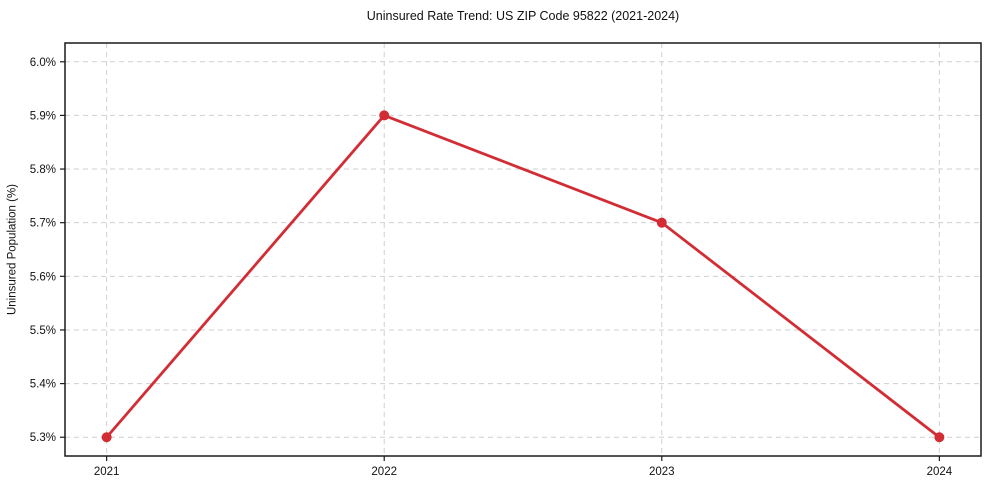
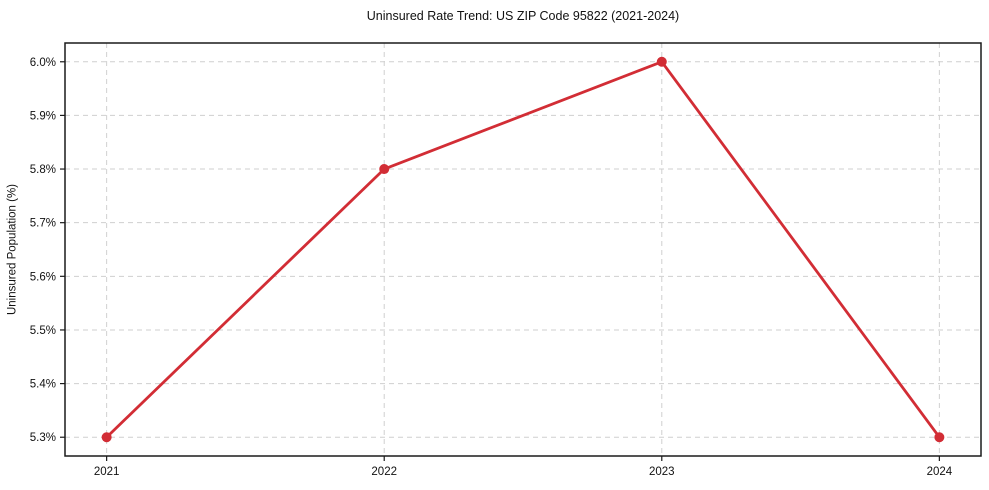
2022: 5.9% -> 5.8%
2023: 5.7% -> 6.0%
